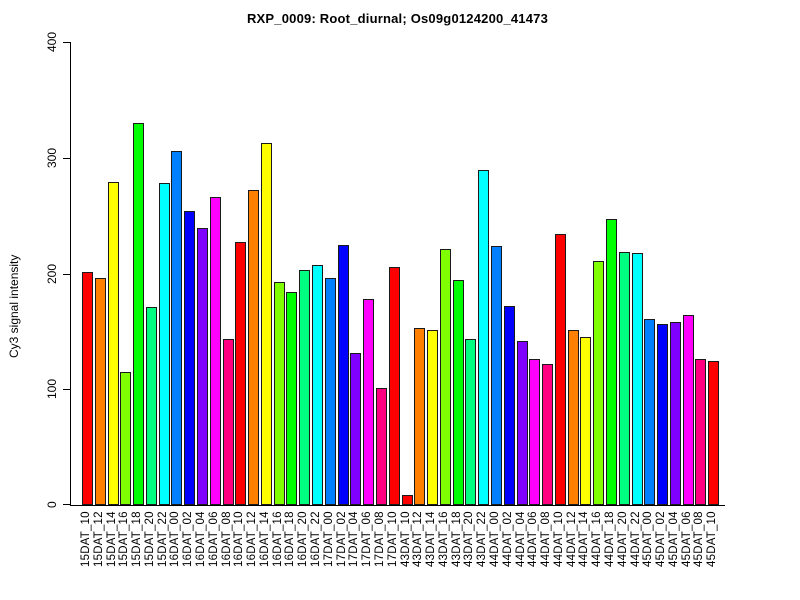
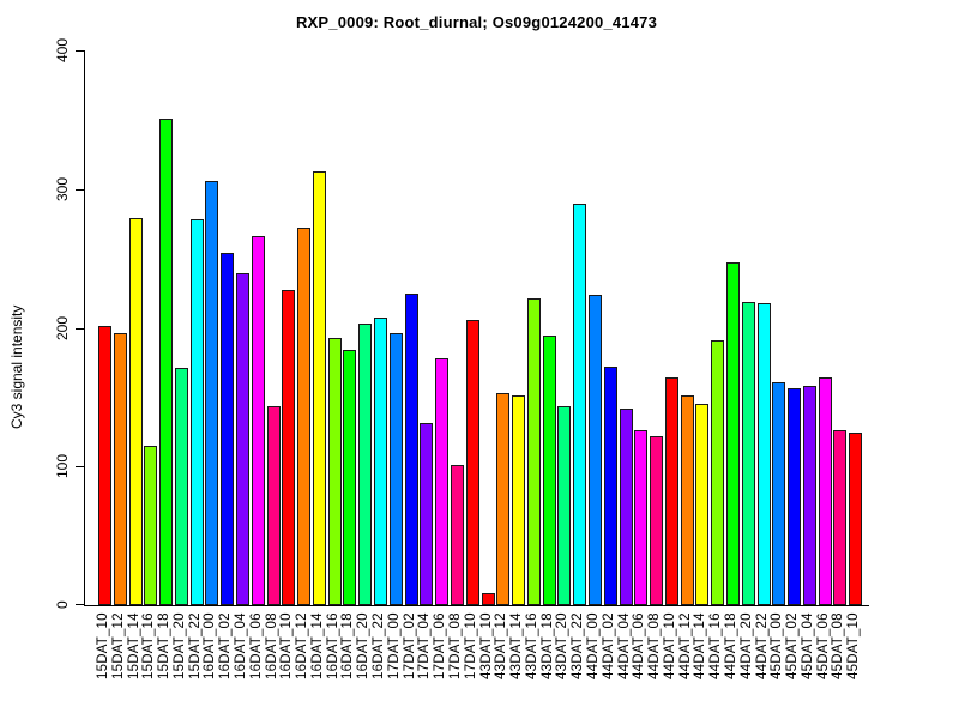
15DAT_18: 330 -> 351
44DAT_10: 234 -> 164
44DAT_16: 211 -> 191
